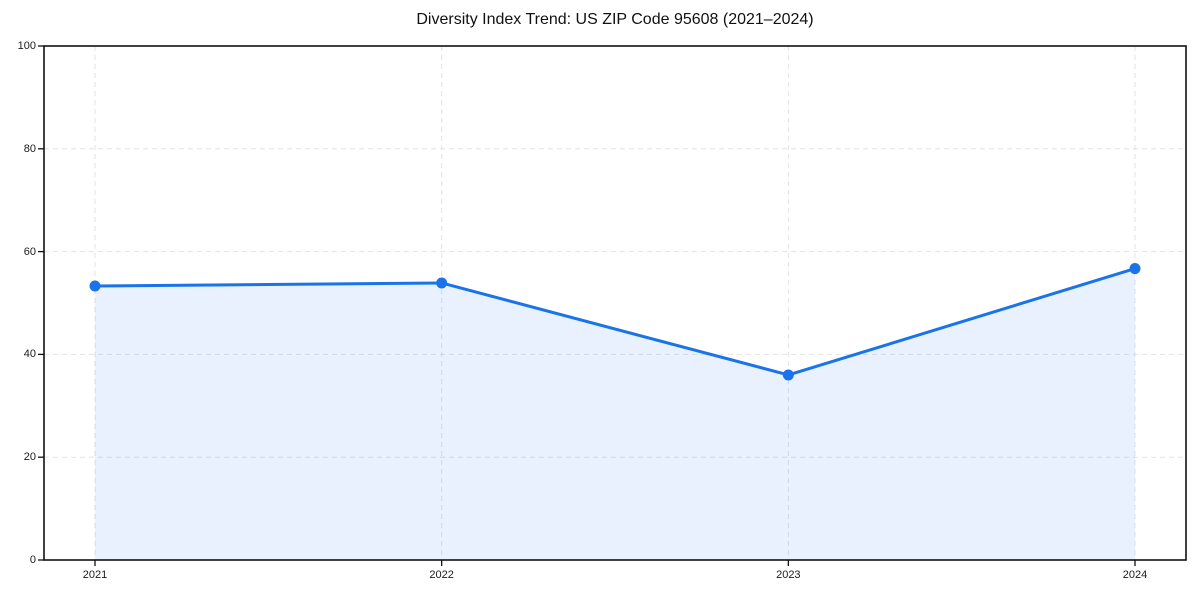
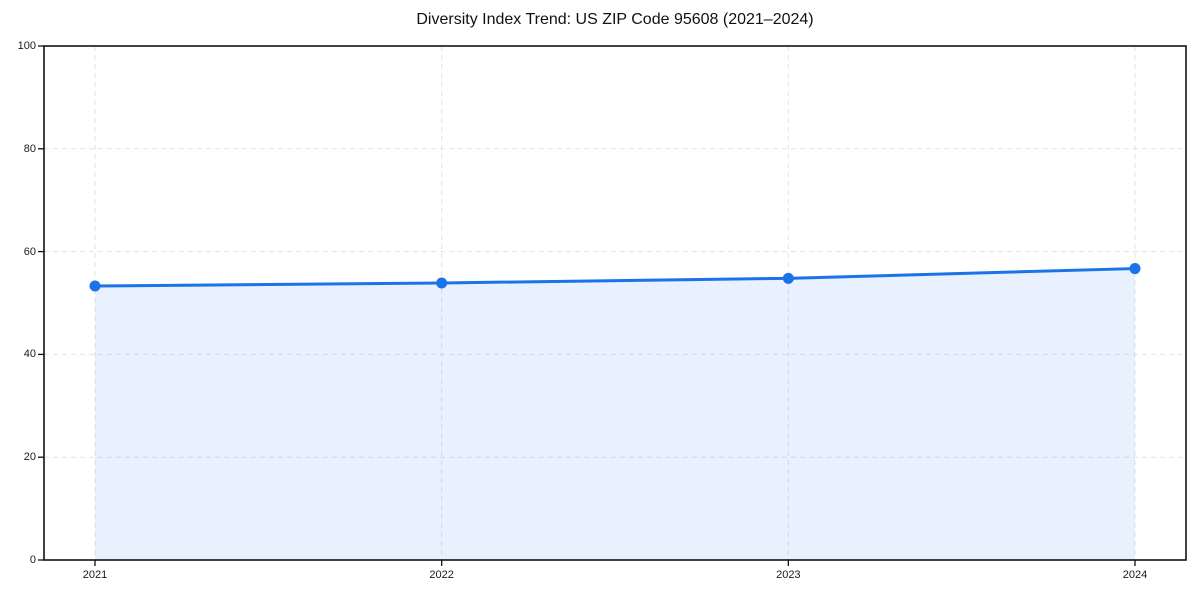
2023: 36 -> 55
